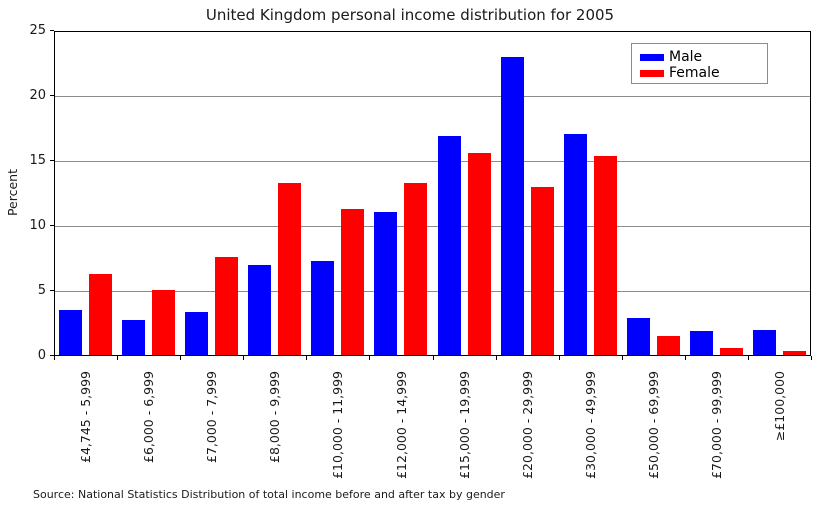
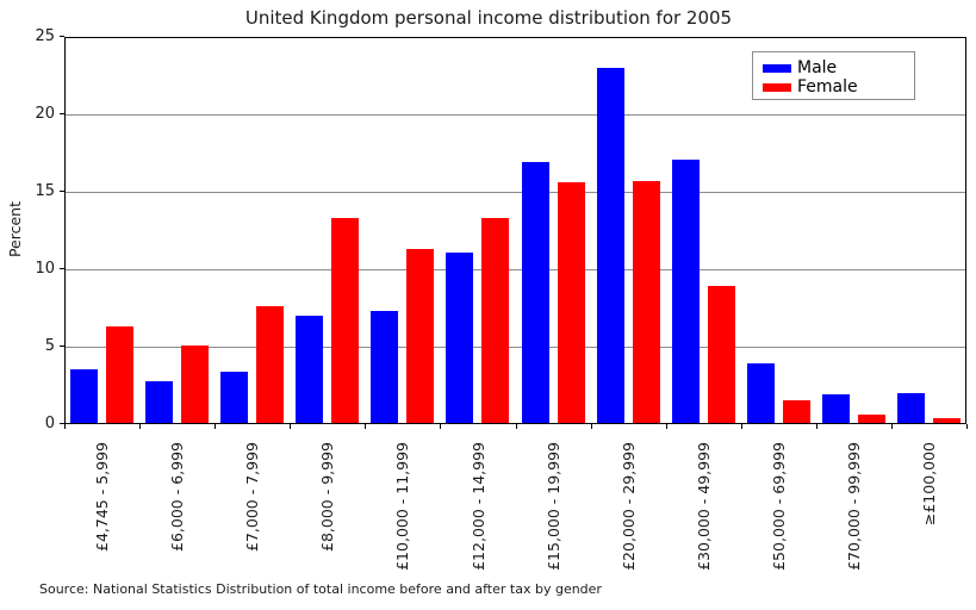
Female/£20,000 - 29,999: 13.0 -> 15.7
Female/£30,000 - 49,999: 15.4 -> 8.9
Male/£50,000 - 69,999: 2.9 -> 3.9
